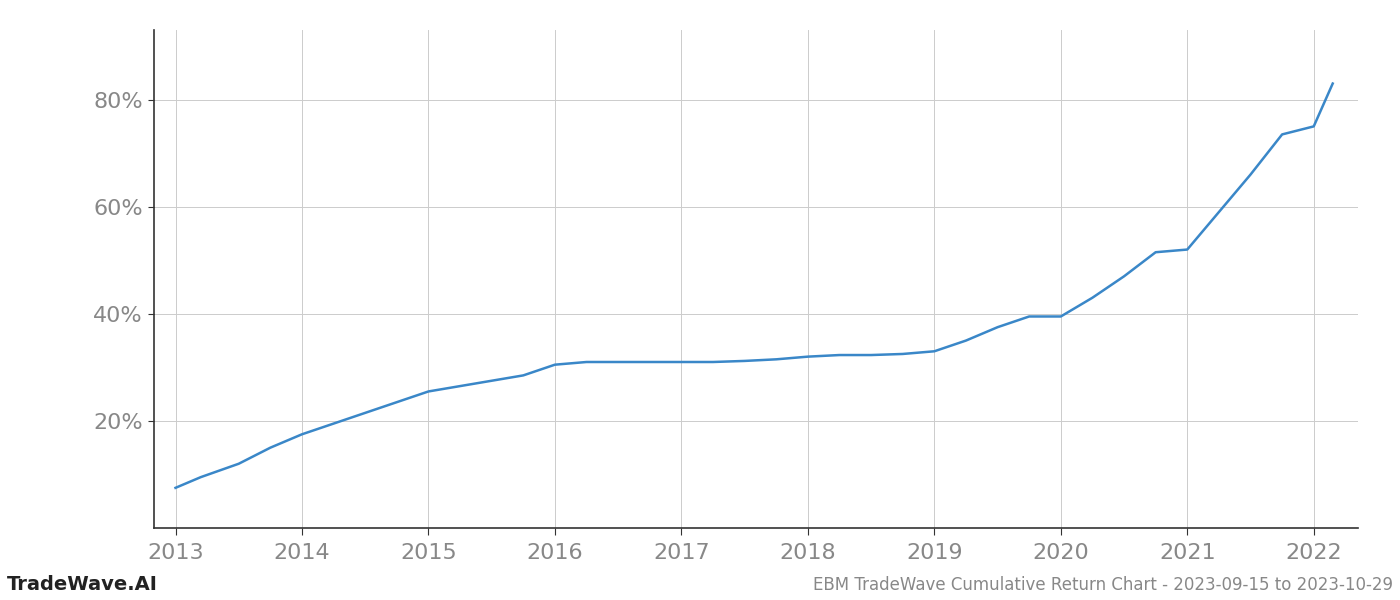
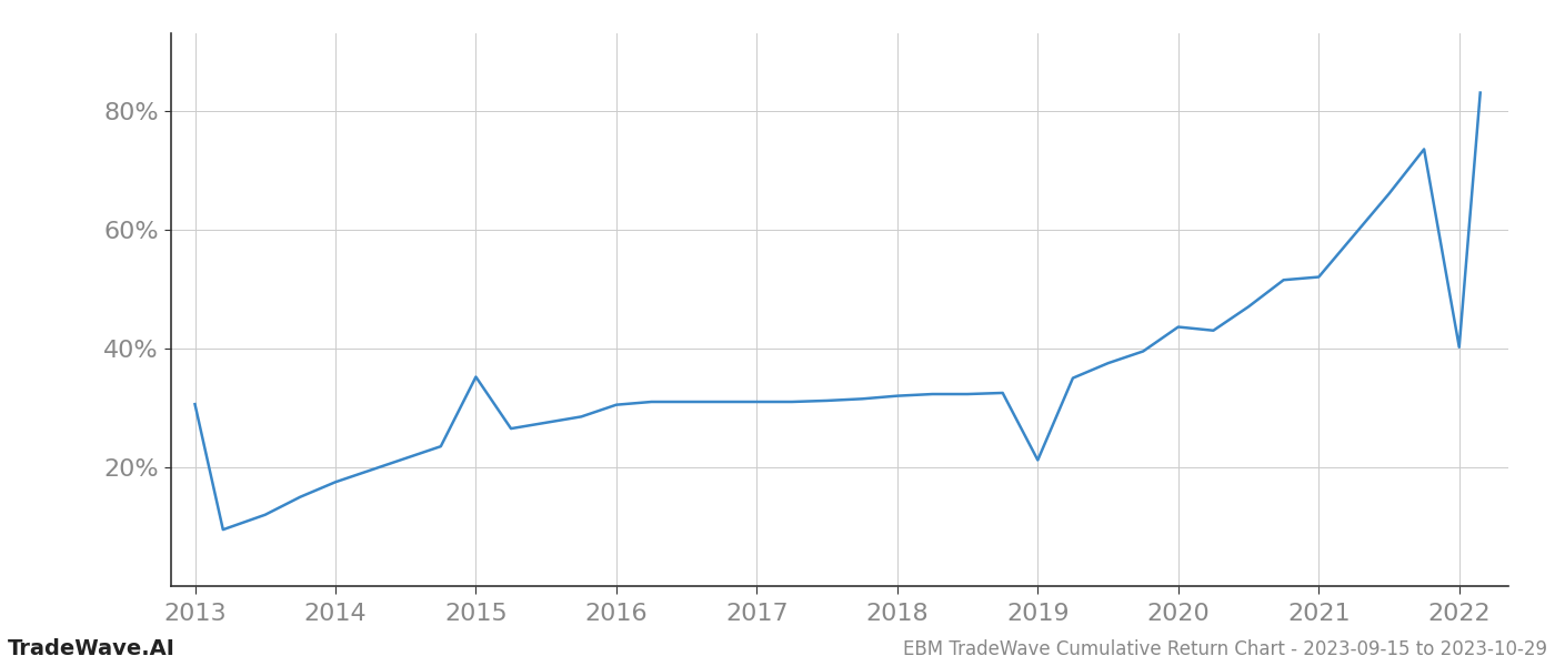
2013: 7.5% -> 30.6%
2015: 25.5% -> 35.2%
2019: 33.0% -> 21.2%
2020: 39.5% -> 43.6%
2022: 75.0% -> 40.2%
